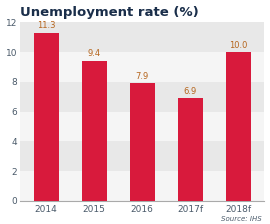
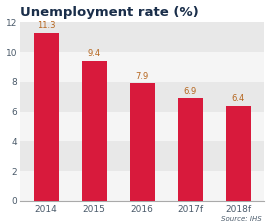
2018f: 10.0 -> 6.4
